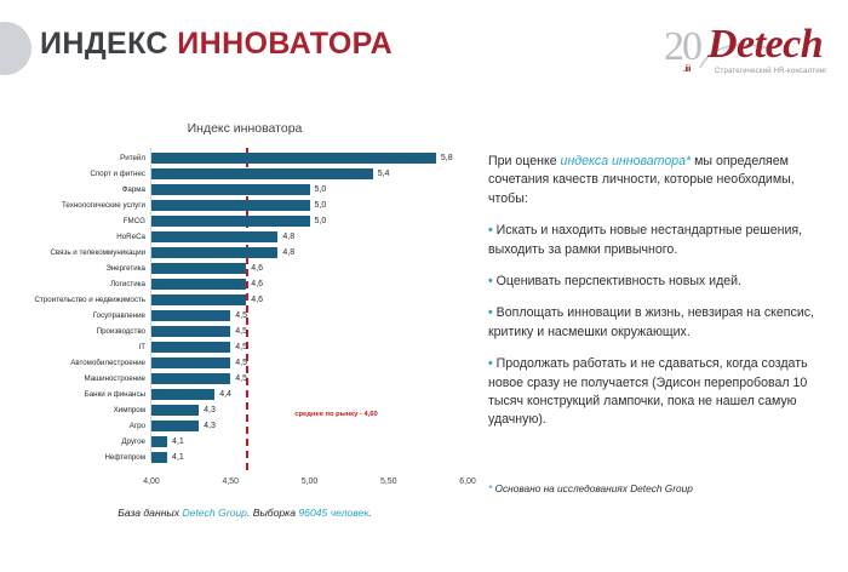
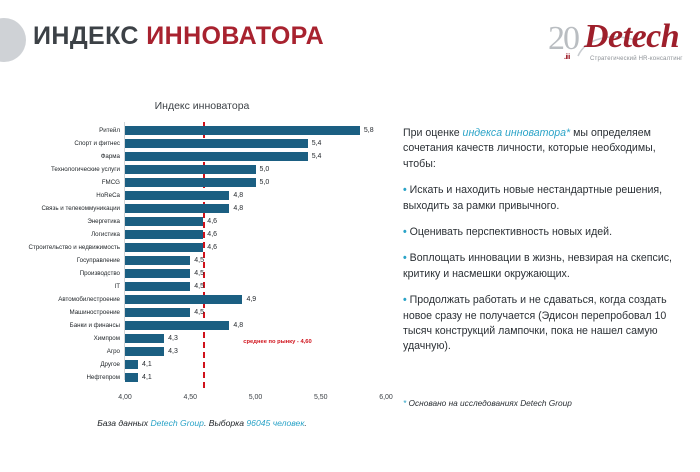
Фарма: 5,0 -> 5,4
Автомобилестроение: 4,5 -> 4,9
Банки и финансы: 4,4 -> 4,8
